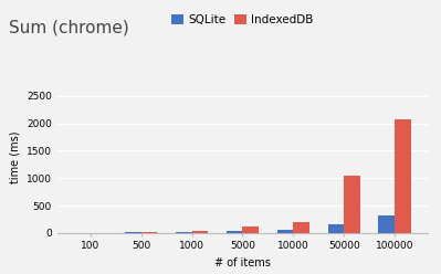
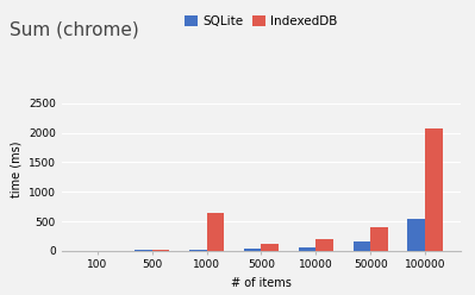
IndexedDB/1000: 40 -> 650
IndexedDB/50000: 1040 -> 400
SQLite/100000: 320 -> 550
